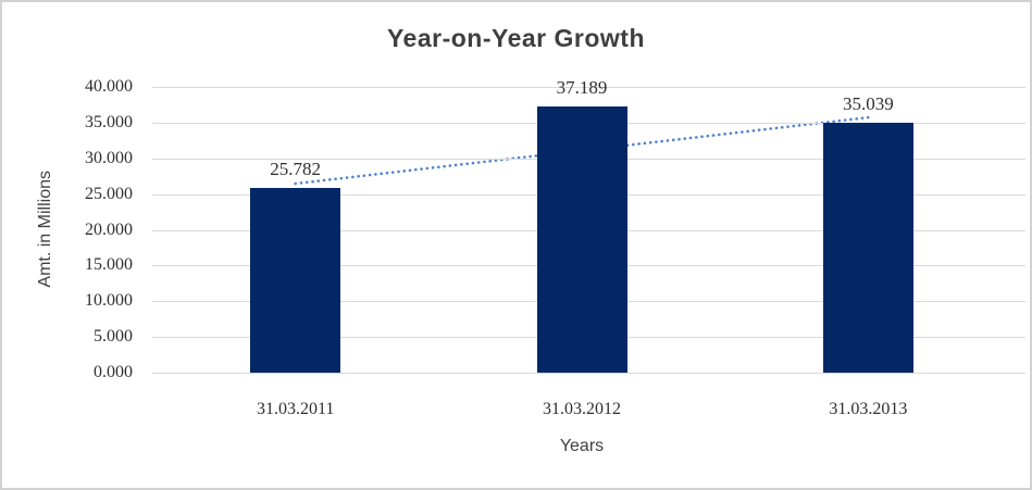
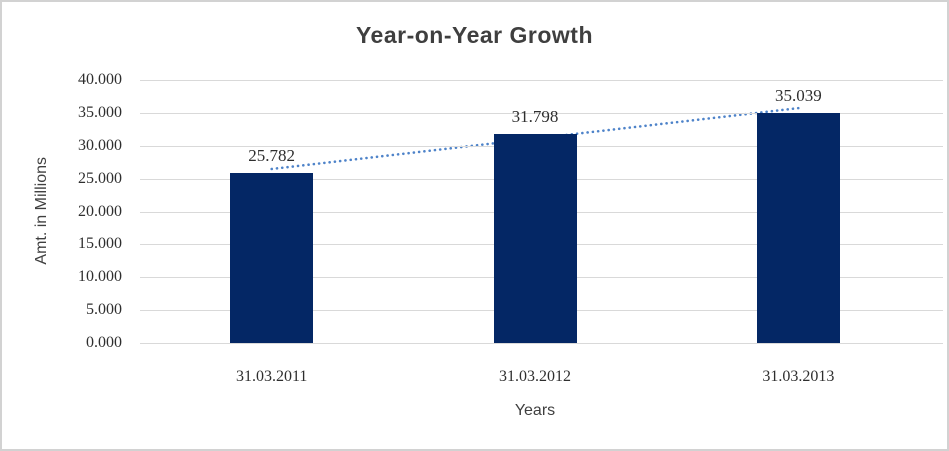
31.03.2012: 37.189 -> 31.798
